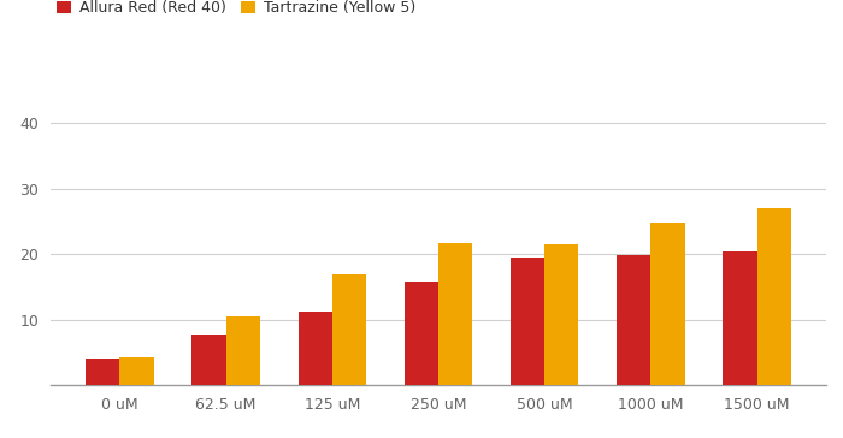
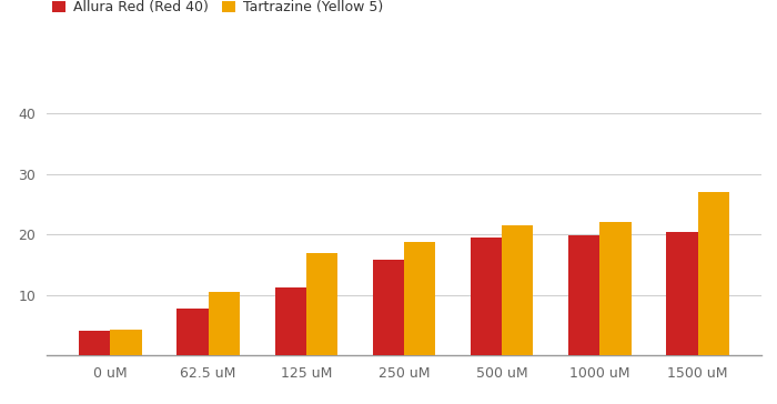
Tartrazine (Yellow 5)/250 uM: 21.6 -> 18.7
Tartrazine (Yellow 5)/1000 uM: 24.8 -> 22.0
